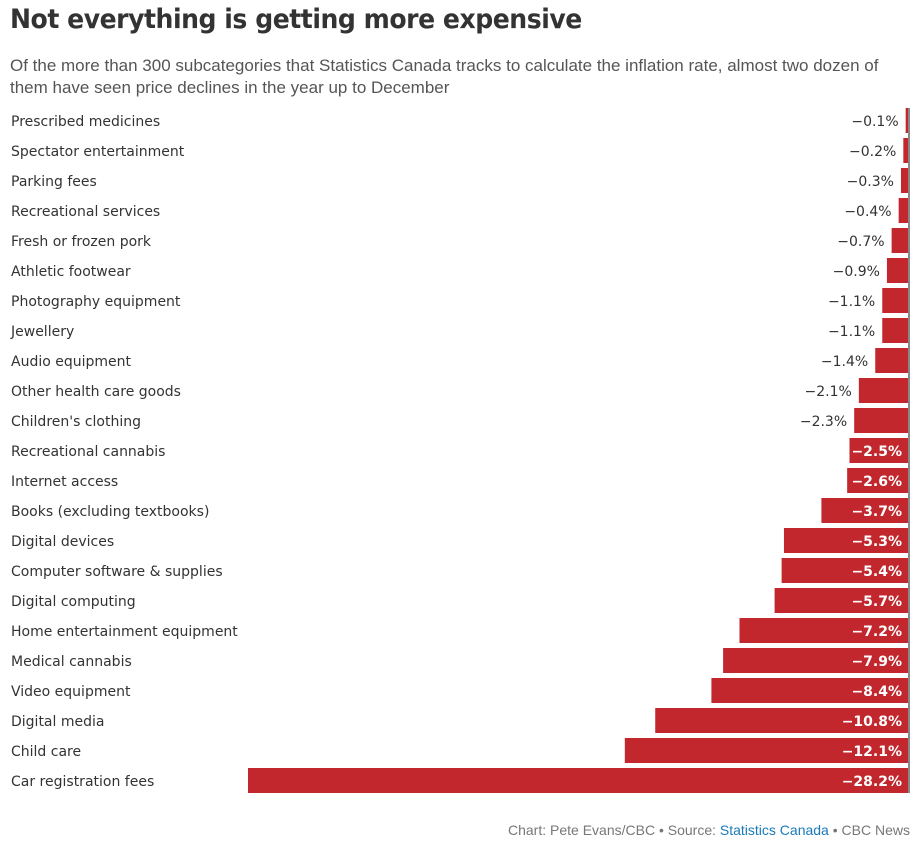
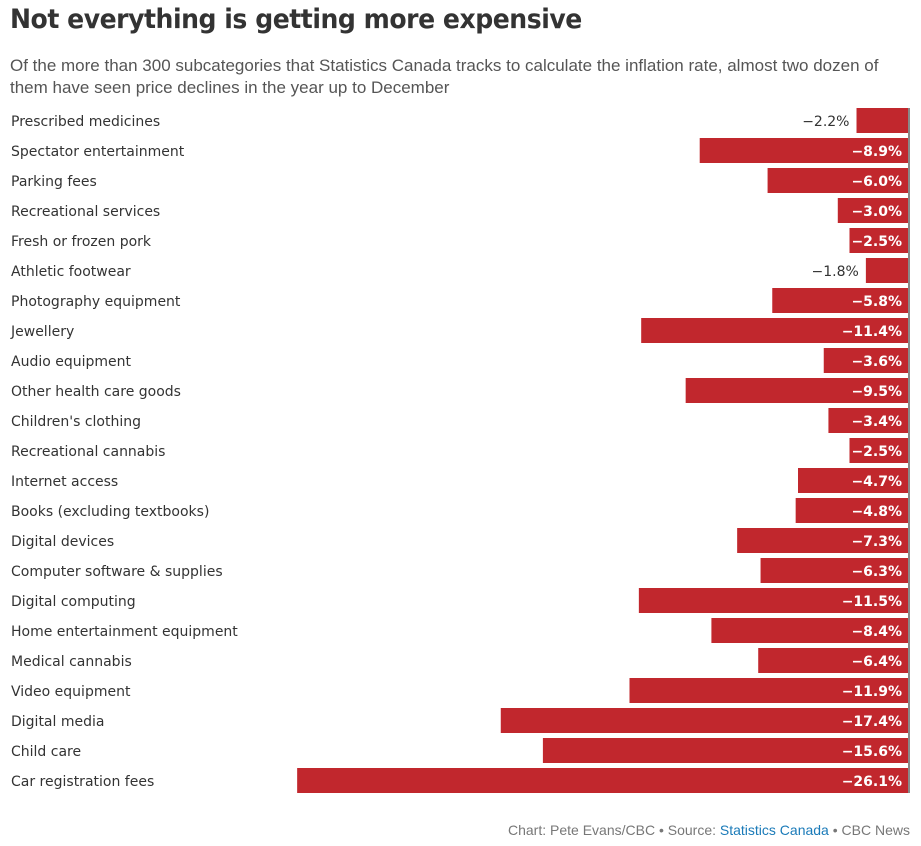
Prescribed medicines: −0.1% -> −2.2%
Spectator entertainment: −0.2% -> −8.9%
Parking fees: −0.3% -> −6.0%
Recreational services: −0.4% -> −3.0%
Fresh or frozen pork: −0.7% -> −2.5%
Athletic footwear: −0.9% -> −1.8%
Photography equipment: −1.1% -> −5.8%
Jewellery: −1.1% -> −11.4%
Audio equipment: −1.4% -> −3.6%
Other health care goods: −2.1% -> −9.5%
Children's clothing: −2.3% -> −3.4%
Internet access: −2.6% -> −4.7%
Books (excluding textbooks): −3.7% -> −4.8%
Digital devices: −5.3% -> −7.3%
Computer software & supplies: −5.4% -> −6.3%
Digital computing: −5.7% -> −11.5%
Home entertainment equipment: −7.2% -> −8.4%
Medical cannabis: −7.9% -> −6.4%
Video equipment: −8.4% -> −11.9%
Digital media: −10.8% -> −17.4%
Child care: −12.1% -> −15.6%
Car registration fees: −28.2% -> −26.1%
